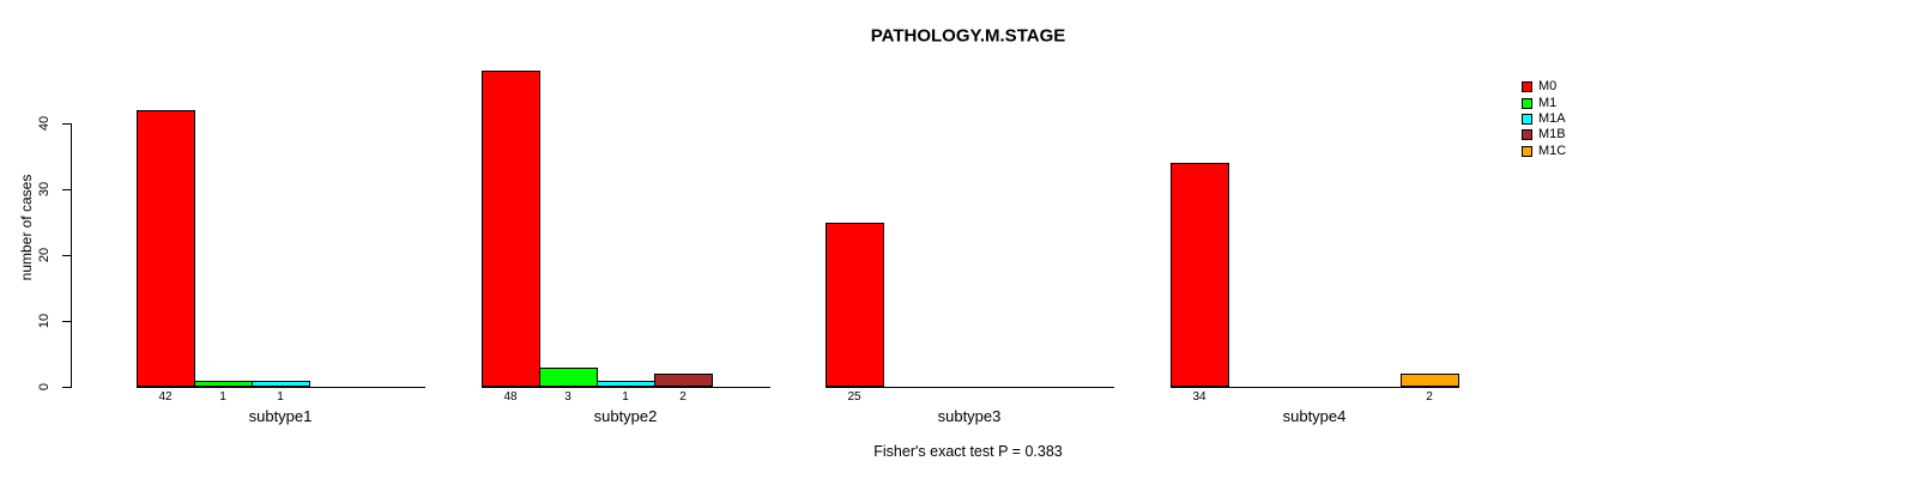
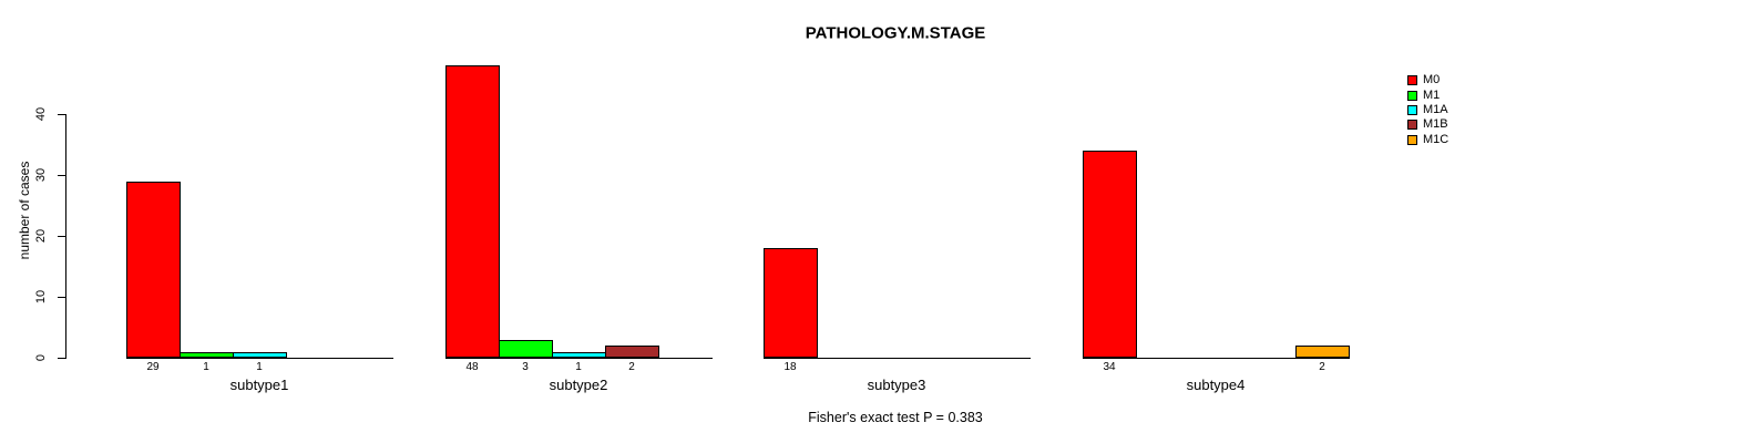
M0/subtype1: 42 -> 29
M0/subtype3: 25 -> 18
